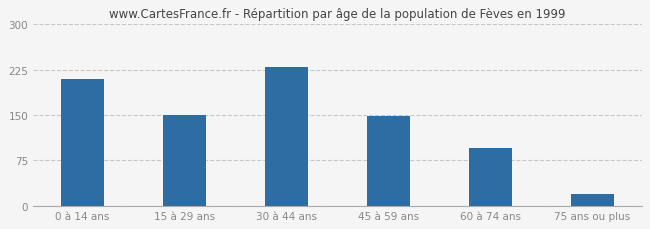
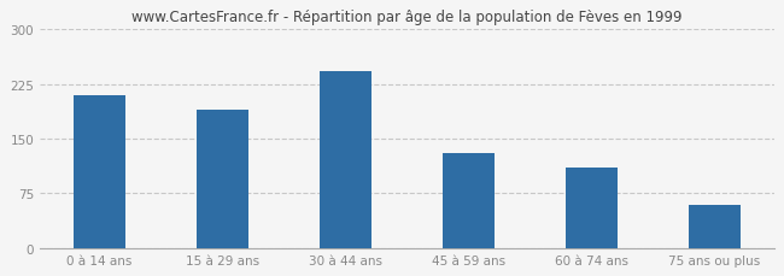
15 à 29 ans: 150 -> 190
30 à 44 ans: 230 -> 242
45 à 59 ans: 148 -> 130
60 à 74 ans: 95 -> 110
75 ans ou plus: 20 -> 60
